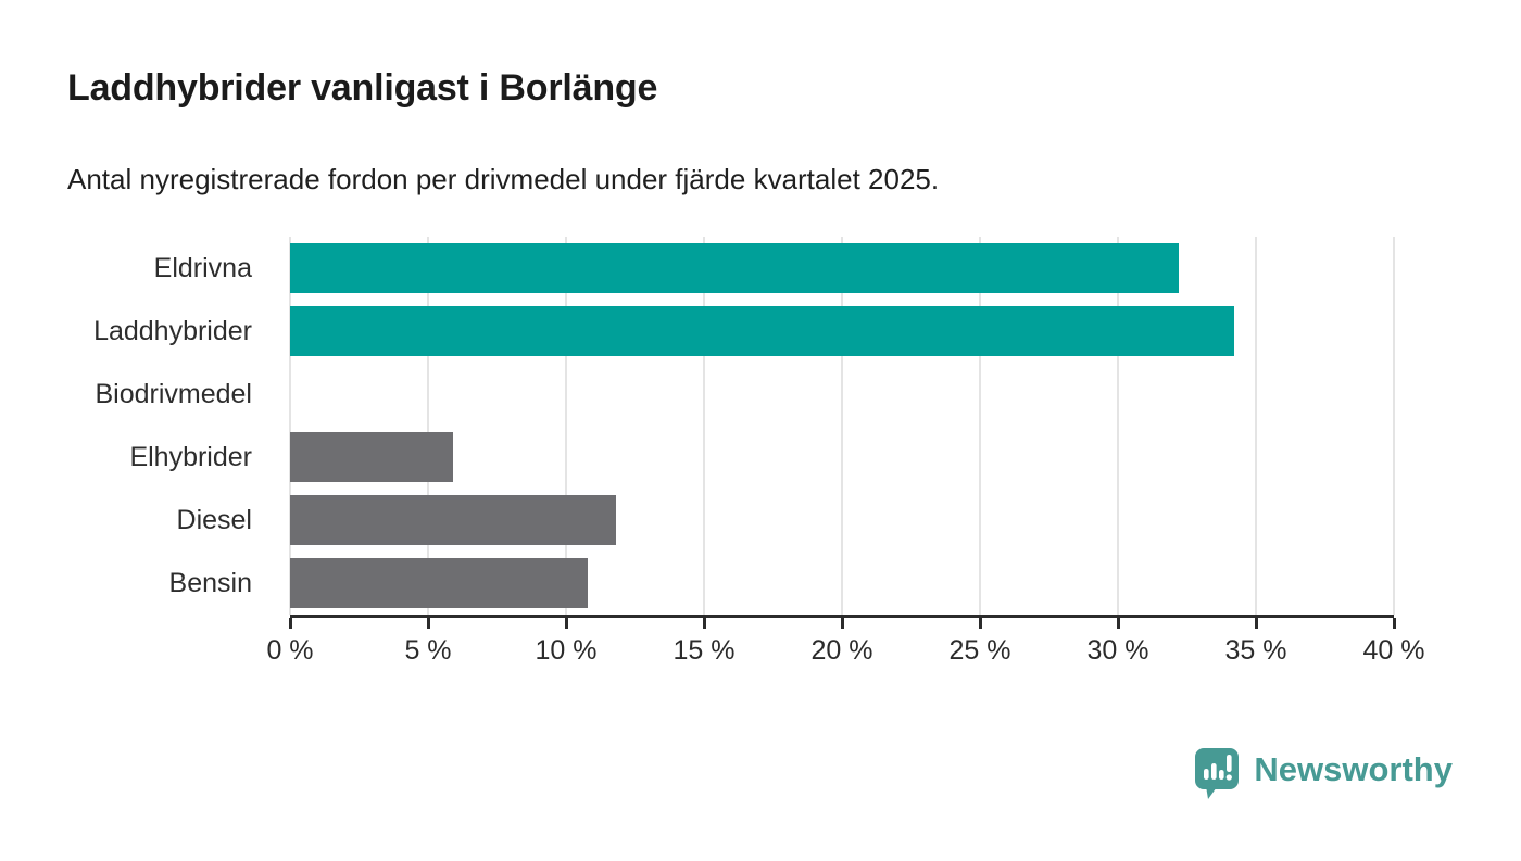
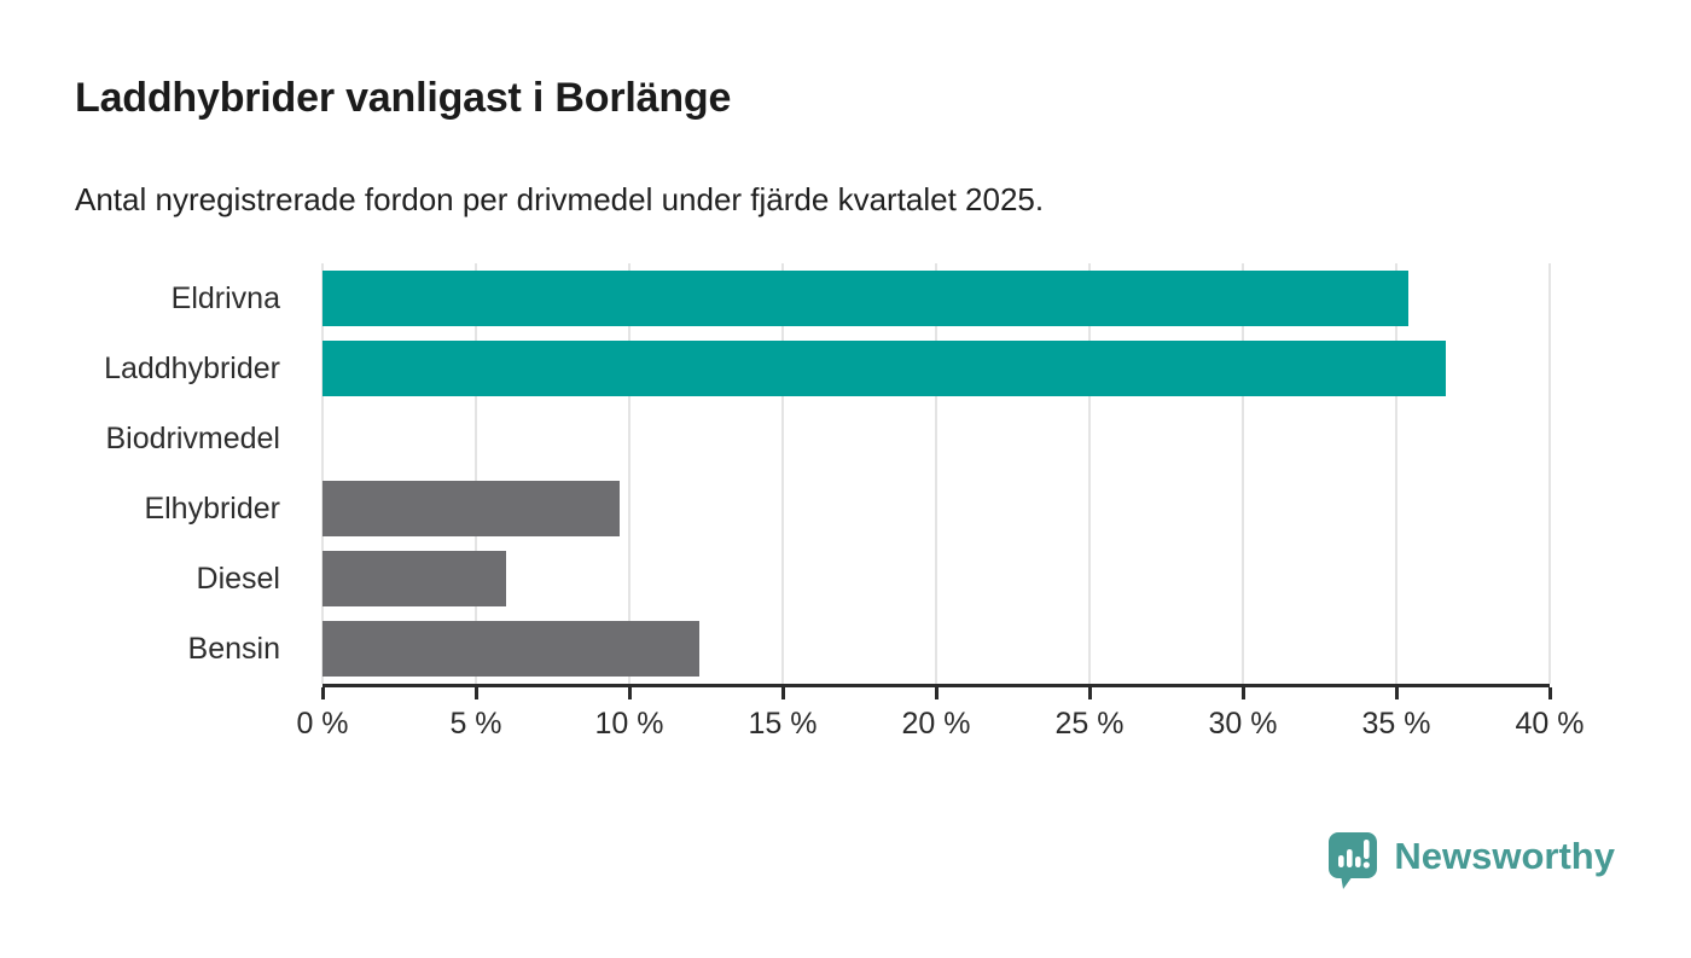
Eldrivna: 32.2% -> 35.4%
Laddhybrider: 34.2% -> 36.6%
Elhybrider: 5.9% -> 9.7%
Diesel: 11.8% -> 6.0%
Bensin: 10.8% -> 12.3%
